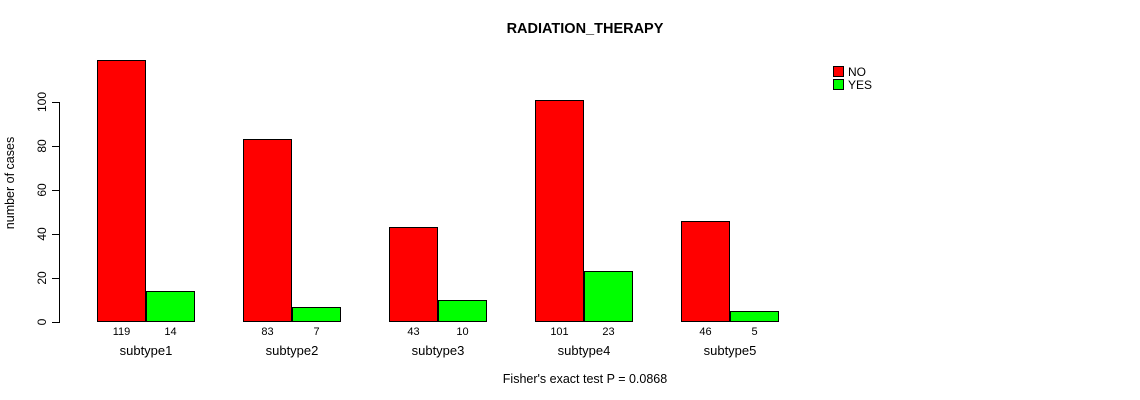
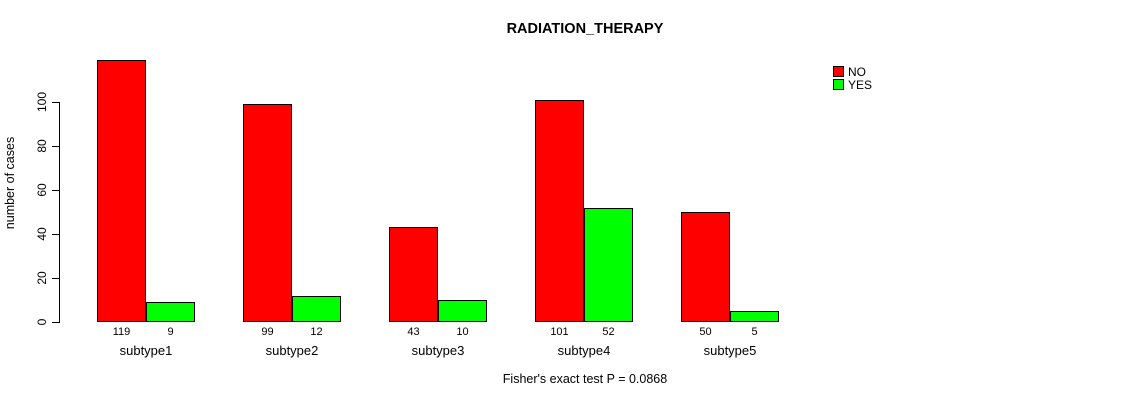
YES/subtype1: 14 -> 9
NO/subtype2: 83 -> 99
YES/subtype2: 7 -> 12
YES/subtype4: 23 -> 52
NO/subtype5: 46 -> 50
